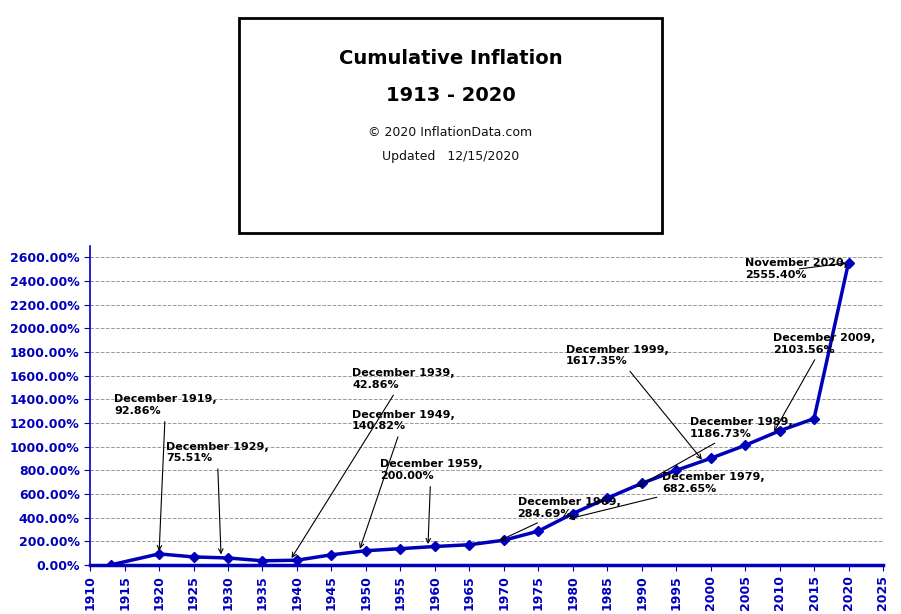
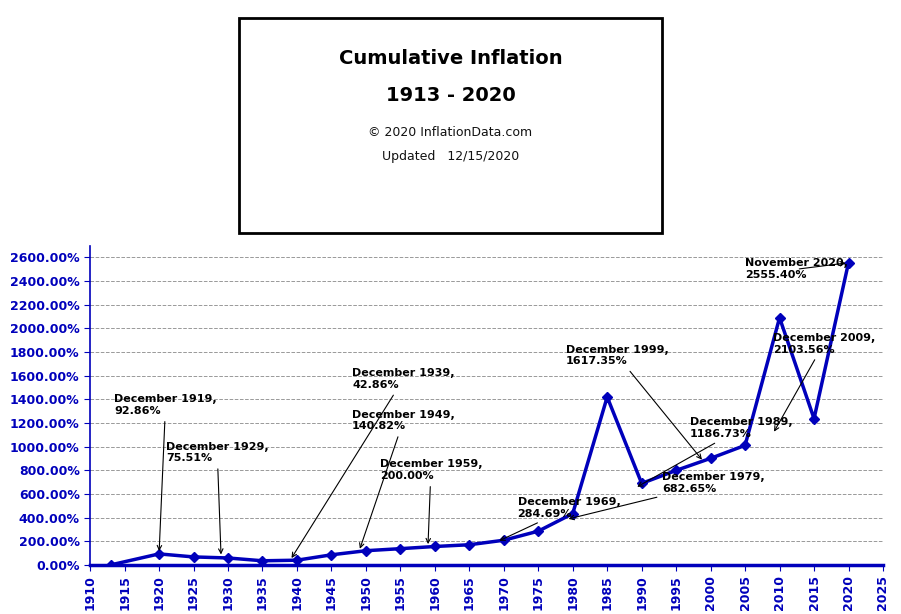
1985: 560% -> 1420%
2010: 1130% -> 2090%
